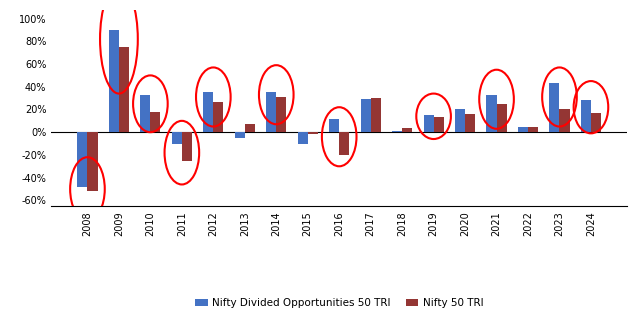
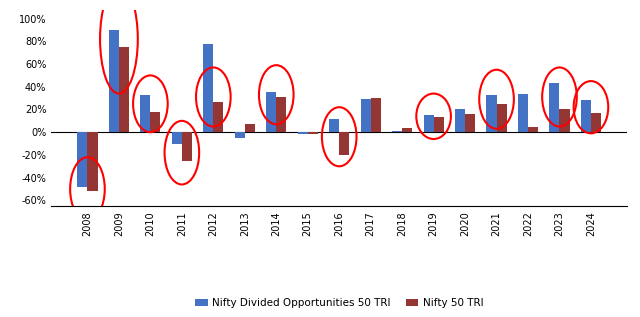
Nifty Divided Opportunities 50 TRI/2012: 35% -> 78%
Nifty Divided Opportunities 50 TRI/2015: -10% -> -2%
Nifty Divided Opportunities 50 TRI/2022: 5% -> 34%
